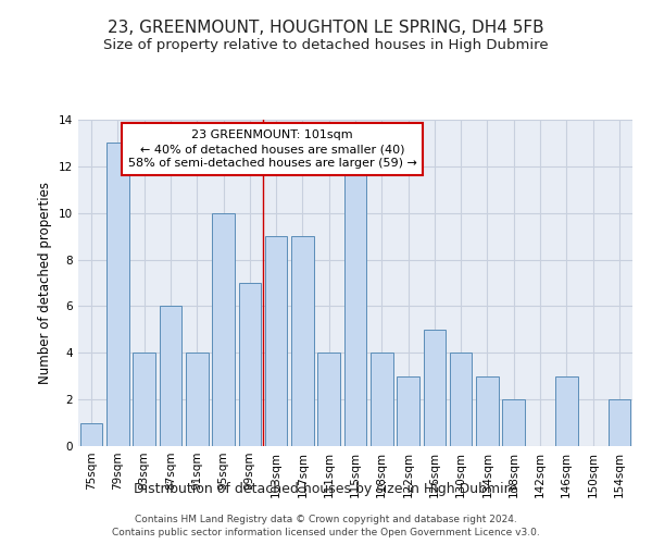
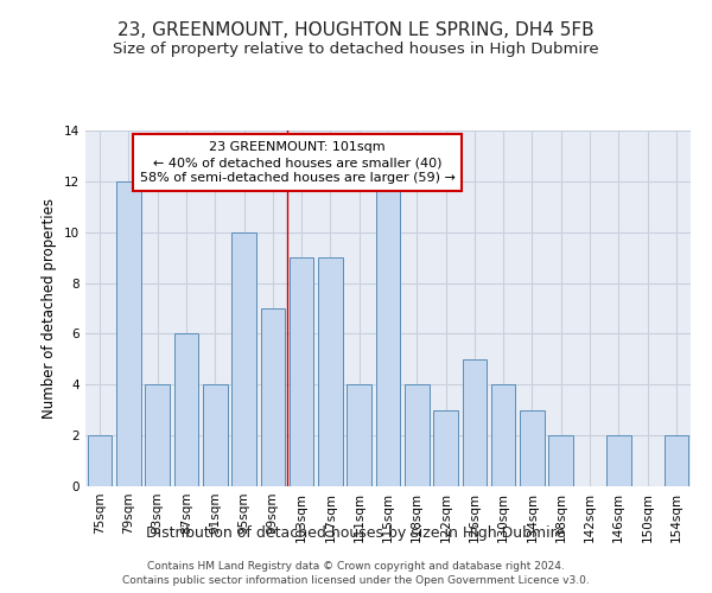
75sqm: 1 -> 2
79sqm: 13 -> 12
146sqm: 3 -> 2
